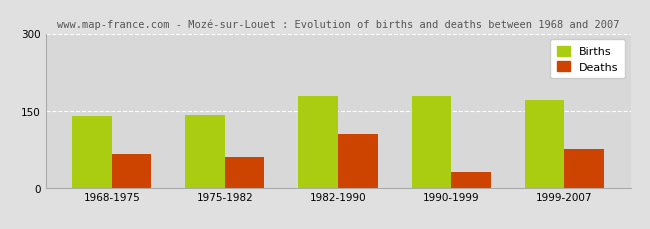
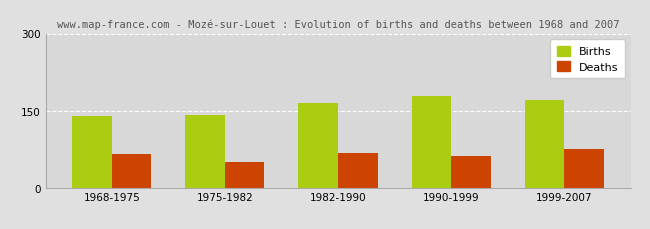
Deaths/1975-1982: 60 -> 50
Births/1982-1990: 178 -> 165
Deaths/1982-1990: 104 -> 68
Deaths/1990-1999: 30 -> 62
